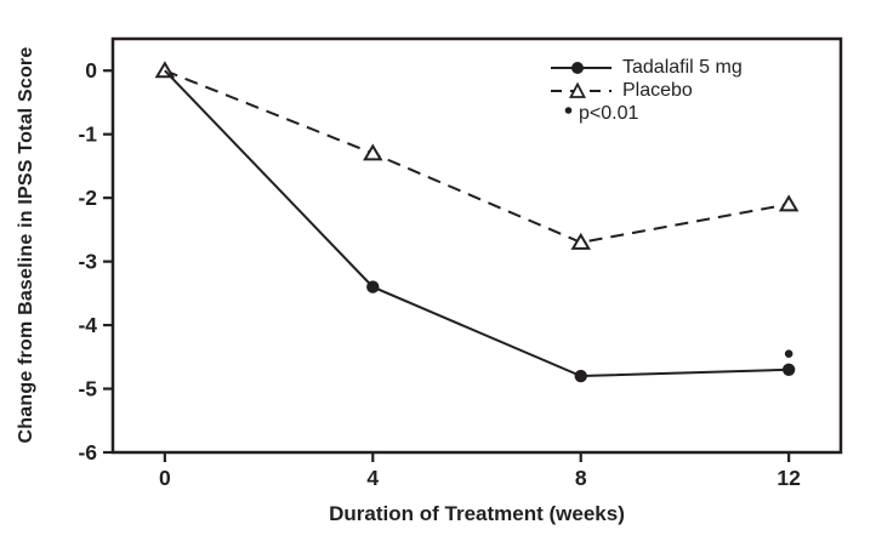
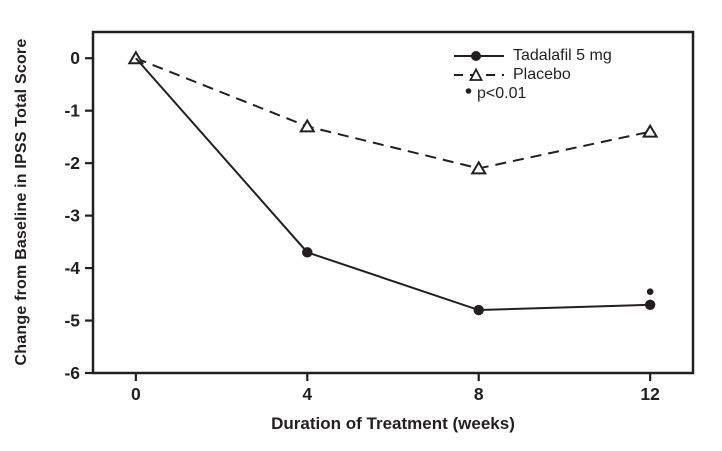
Tadalafil 5 mg/4: -3.4 -> -3.7
Placebo/8: -2.7 -> -2.1
Placebo/12: -2.1 -> -1.4
